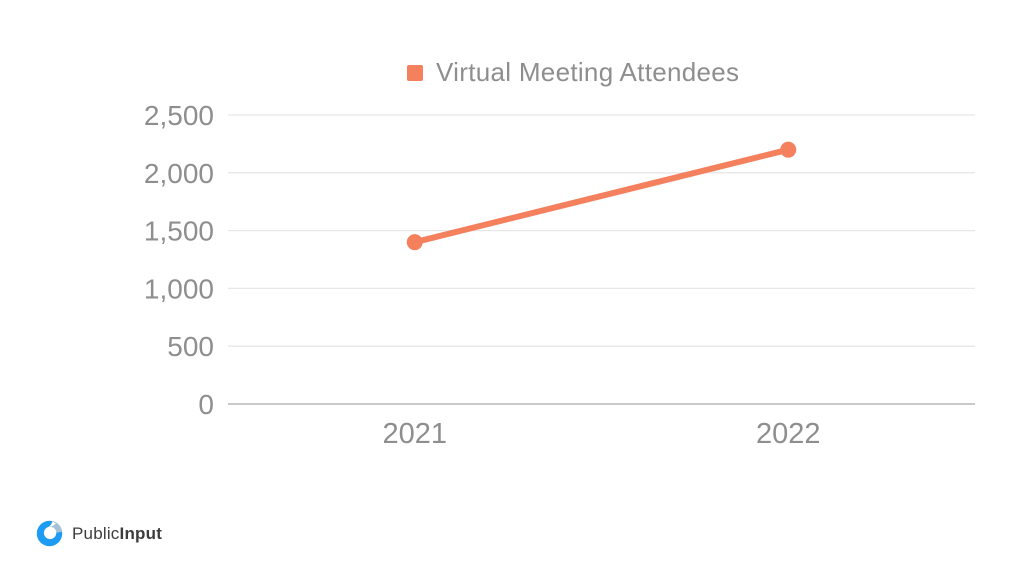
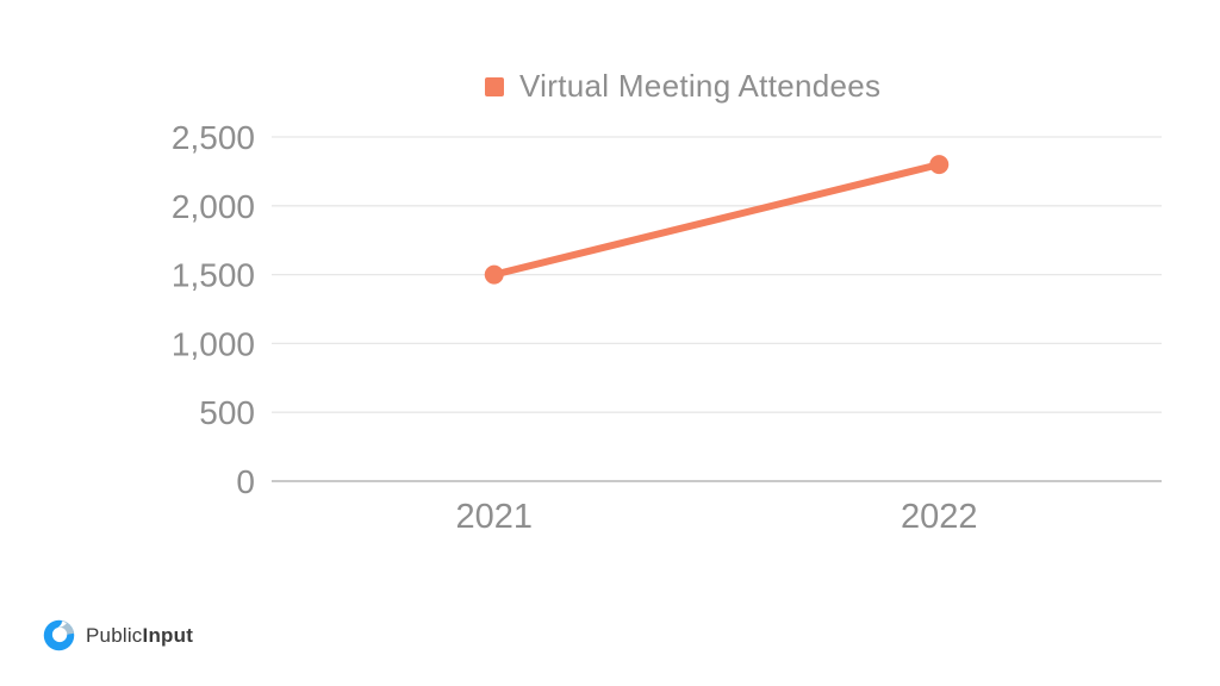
2021: 1400 -> 1500
2022: 2200 -> 2300
